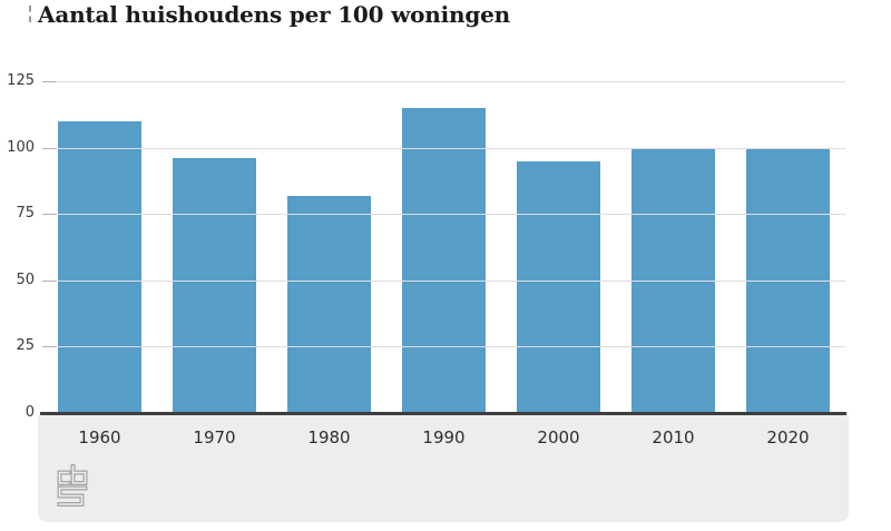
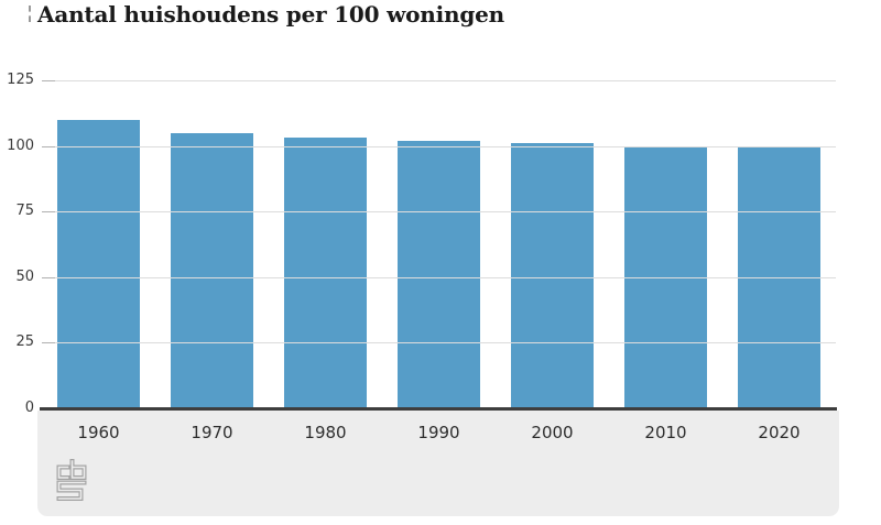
1970: 96 -> 105
1980: 82 -> 103
1990: 115 -> 102
2000: 95 -> 101
